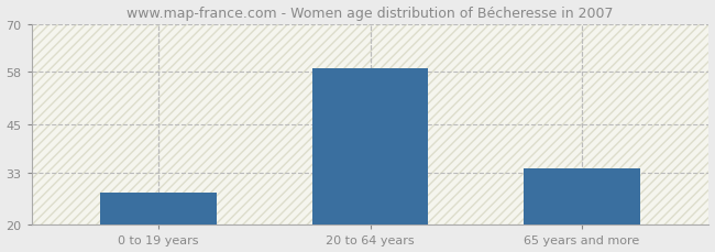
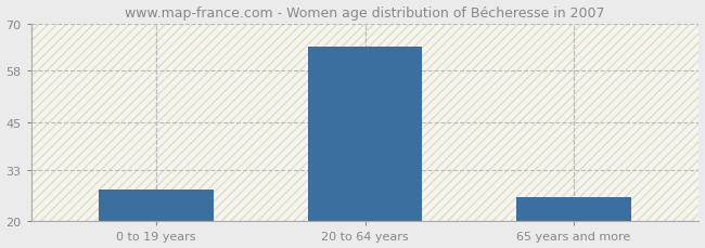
20 to 64 years: 59 -> 64
65 years and more: 34 -> 26
